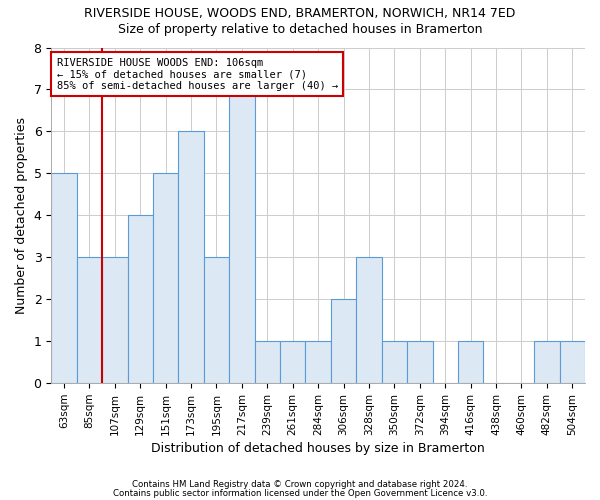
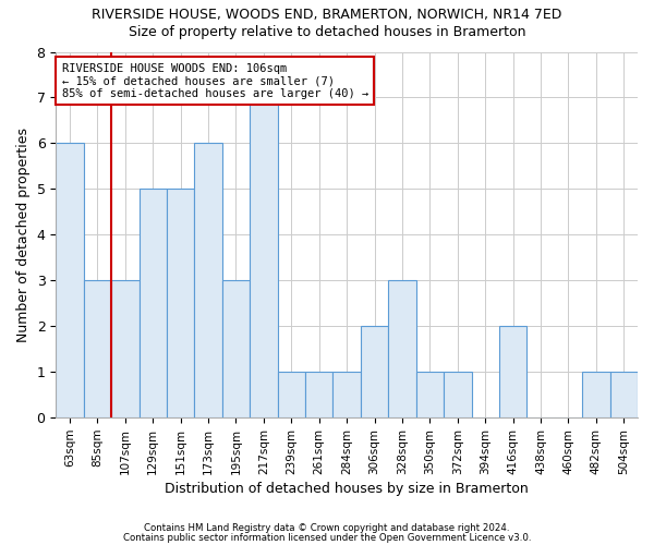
63sqm: 5 -> 6
129sqm: 4 -> 5
416sqm: 1 -> 2
